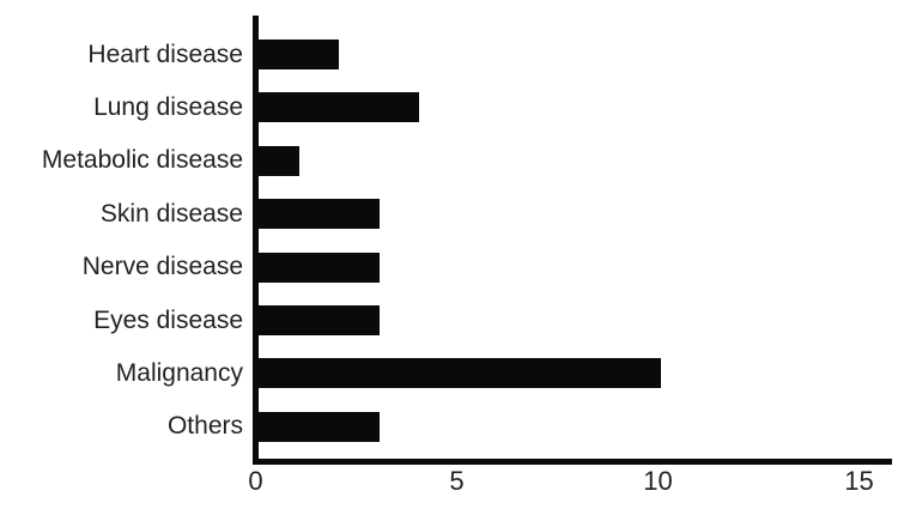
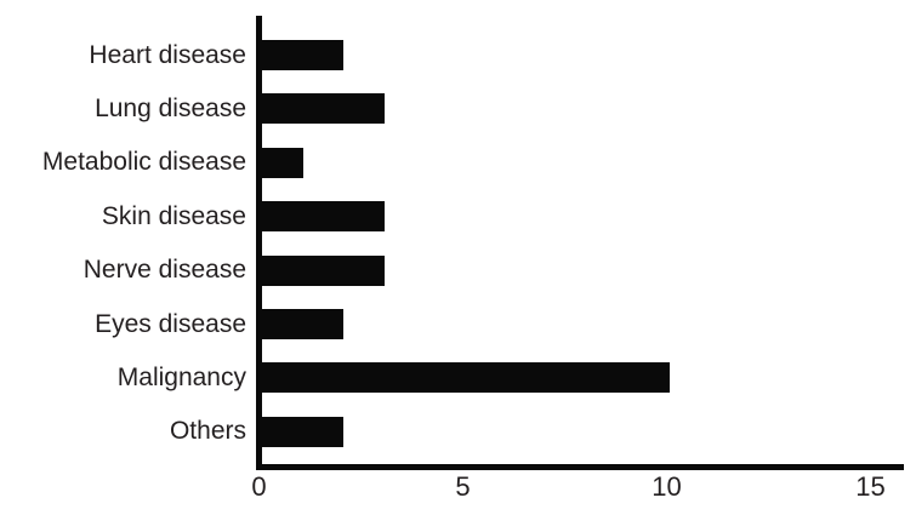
Lung disease: 4 -> 3
Eyes disease: 3 -> 2
Others: 3 -> 2
